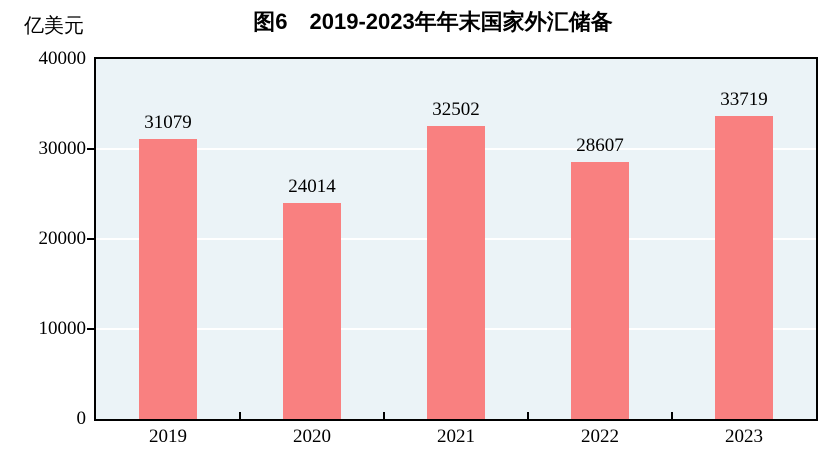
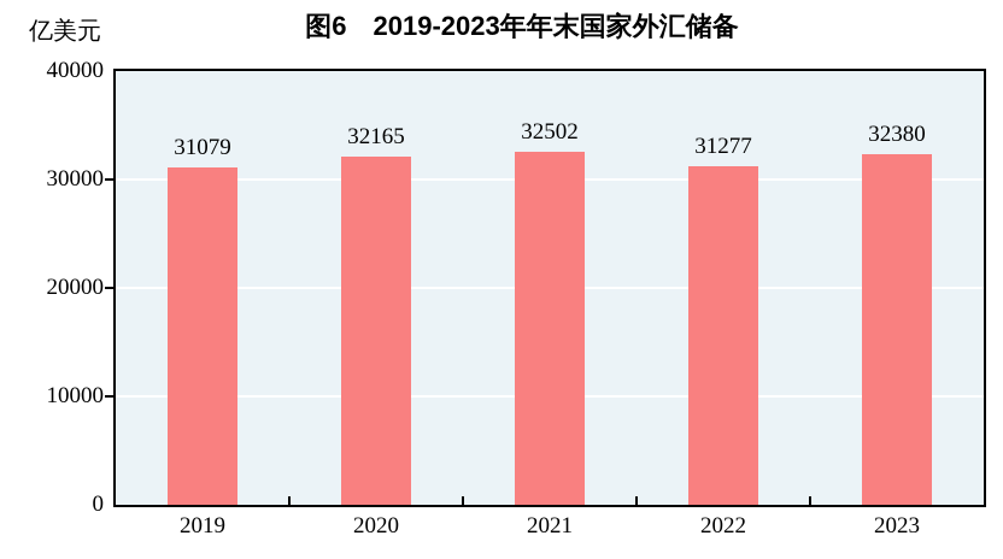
2020: 24014 -> 32165
2022: 28607 -> 31277
2023: 33719 -> 32380
